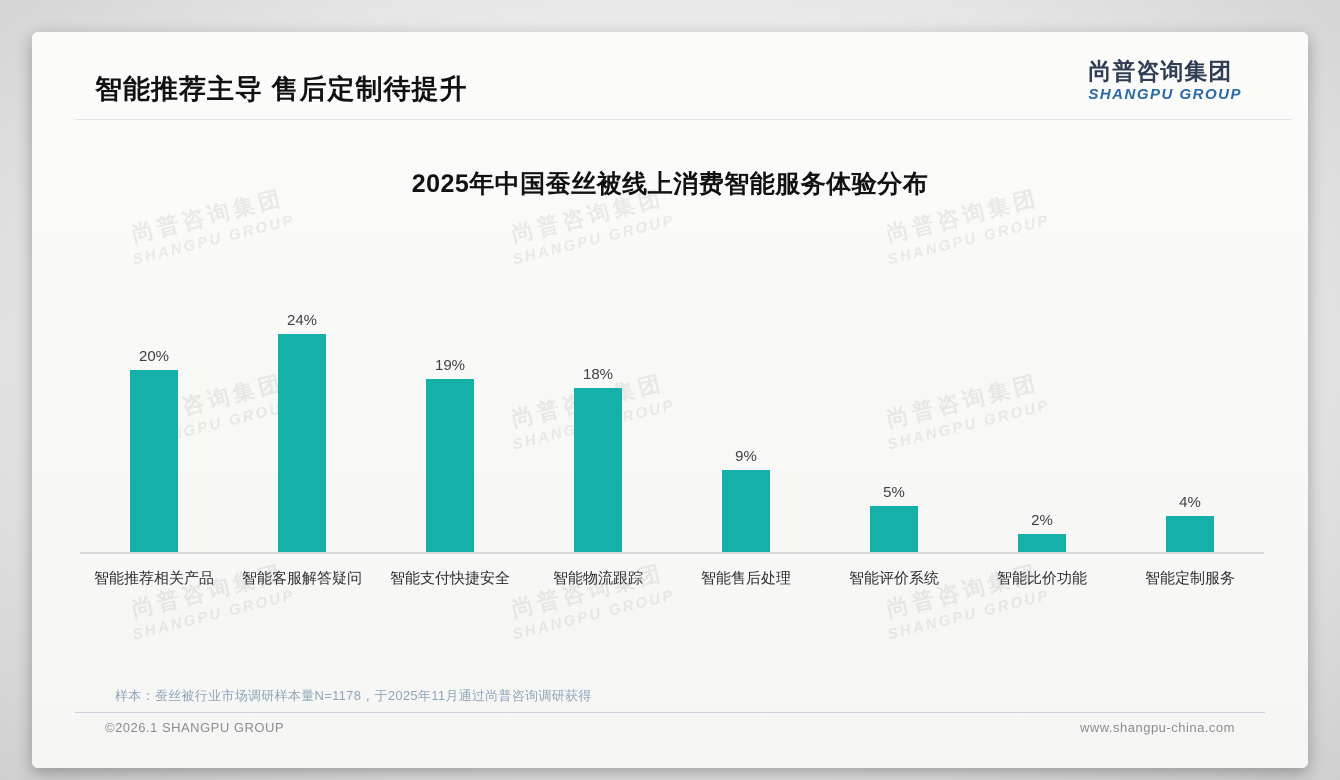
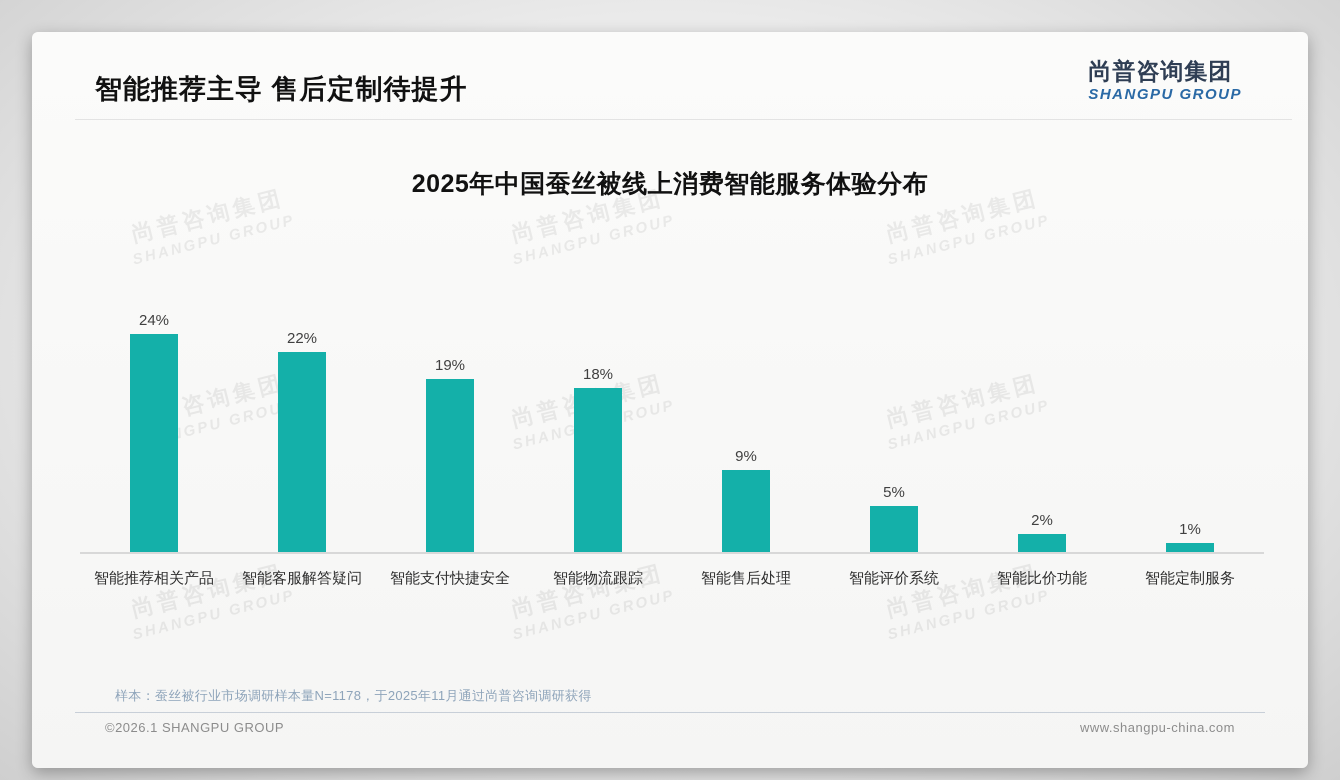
智能推荐相关产品: 20% -> 24%
智能客服解答疑问: 24% -> 22%
智能定制服务: 4% -> 1%
